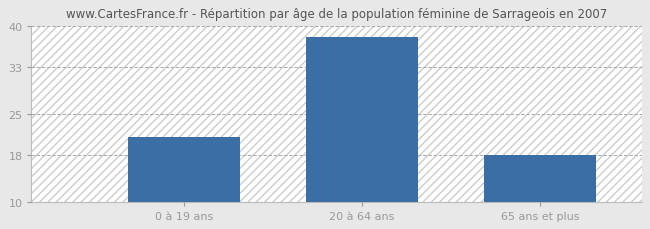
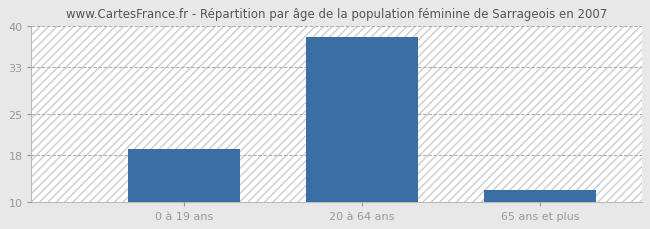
0 à 19 ans: 21 -> 19
65 ans et plus: 18 -> 12
